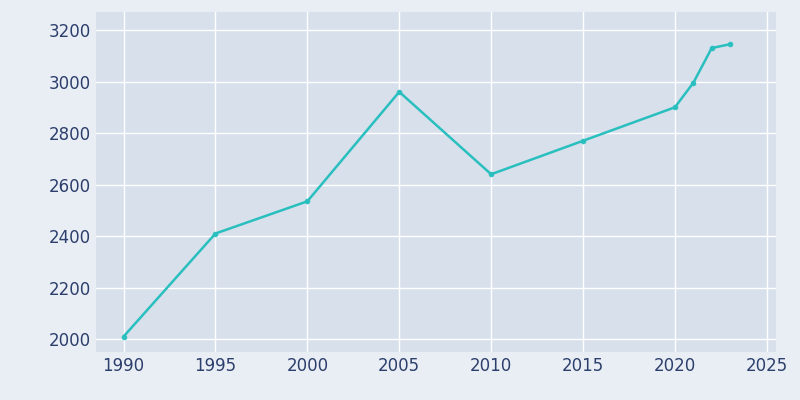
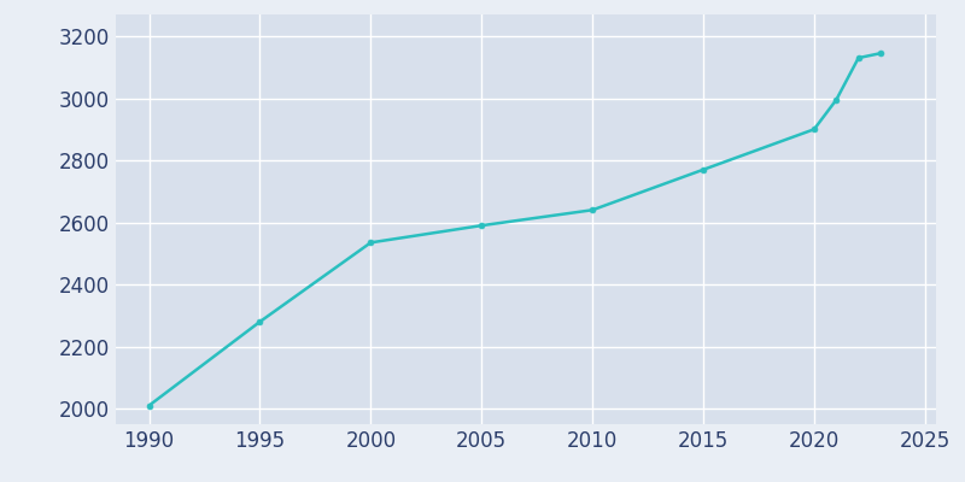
1995: 2410 -> 2280
2005: 2960 -> 2590
